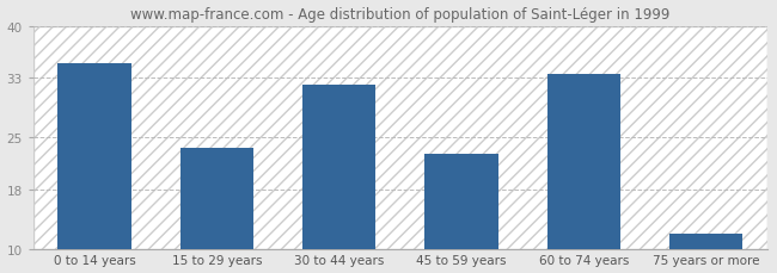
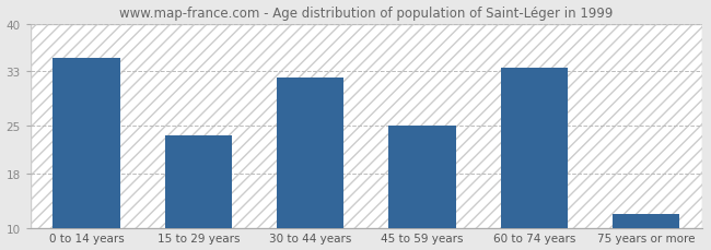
45 to 59 years: 22.8 -> 25.0
